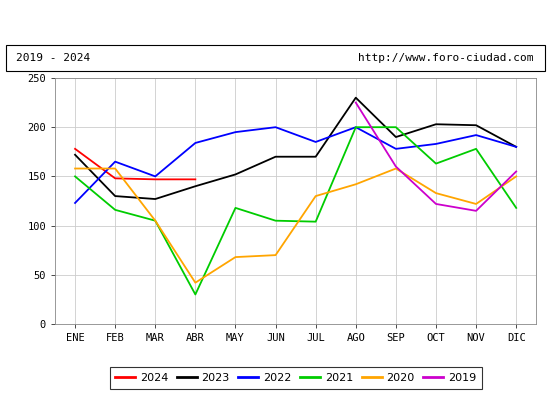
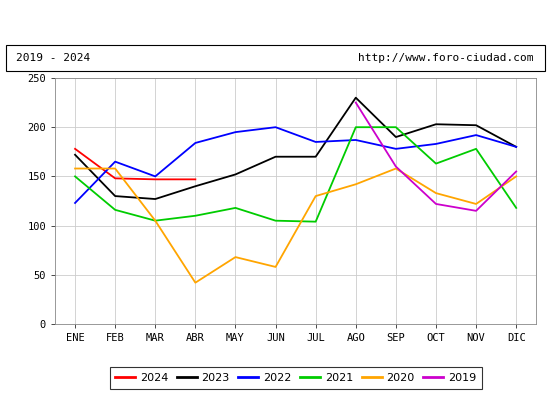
2021/ABR: 30 -> 110
2020/JUN: 70 -> 58
2022/AGO: 200 -> 187
